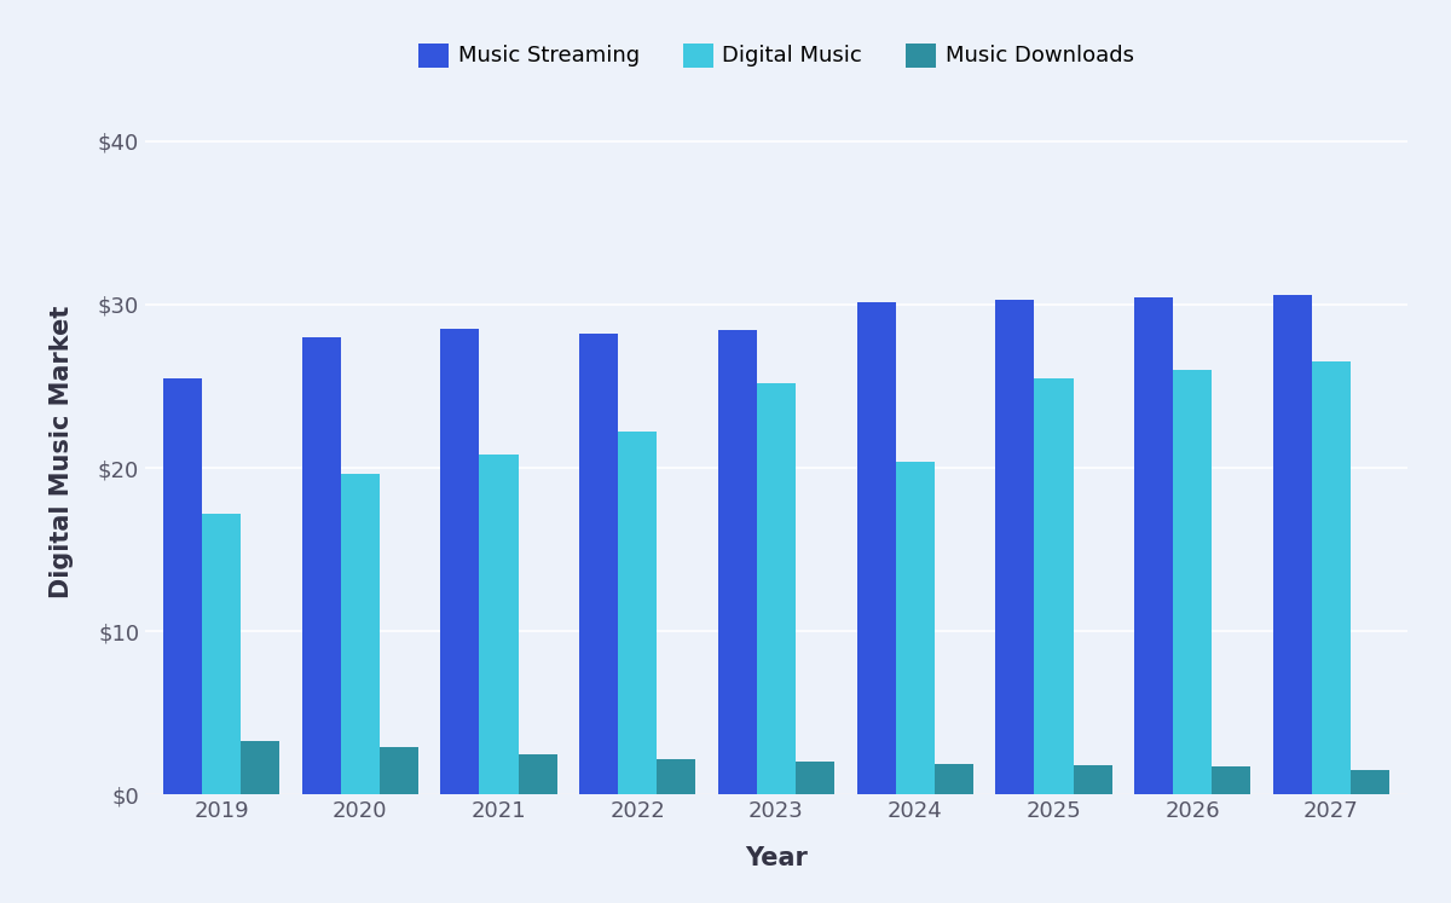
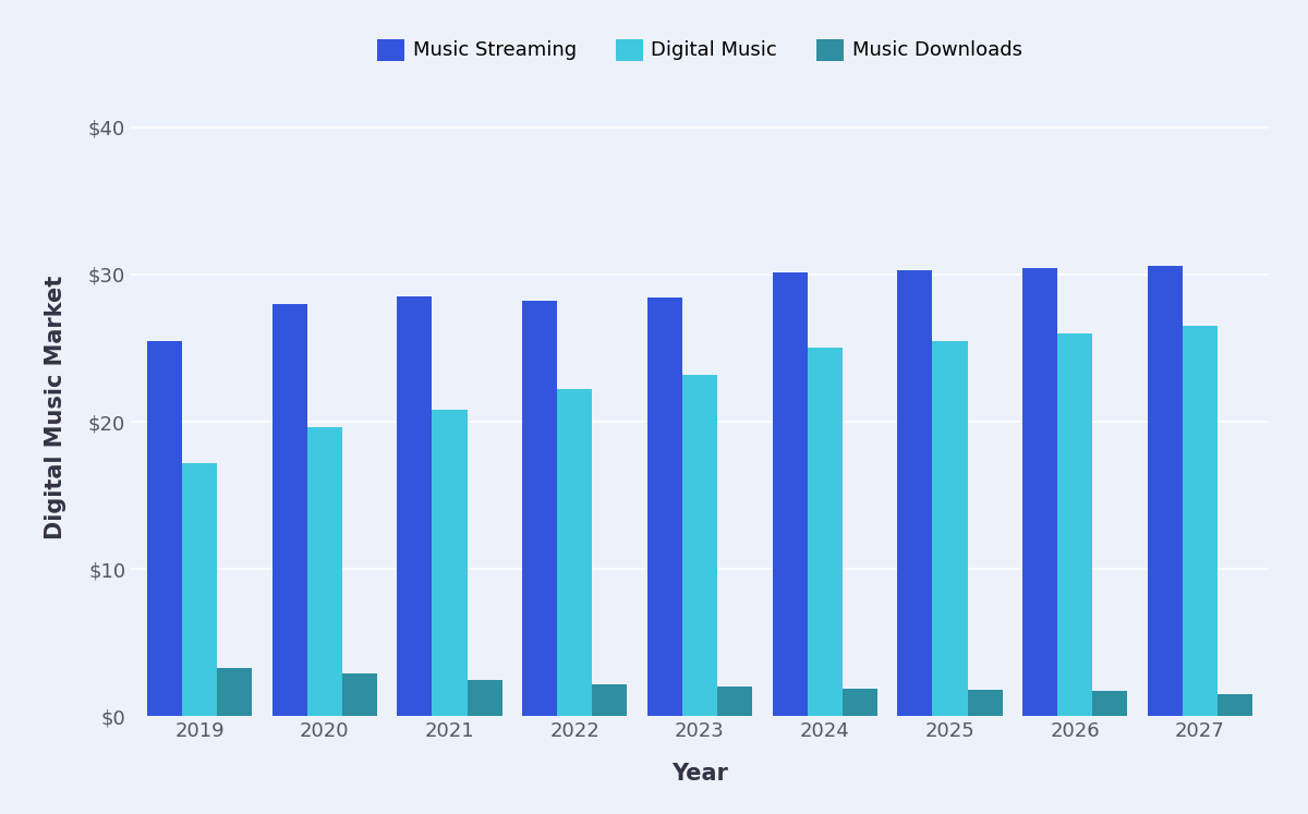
Digital Music/2023: $25.2 -> $23.2
Digital Music/2024: $20.4 -> $25.0
